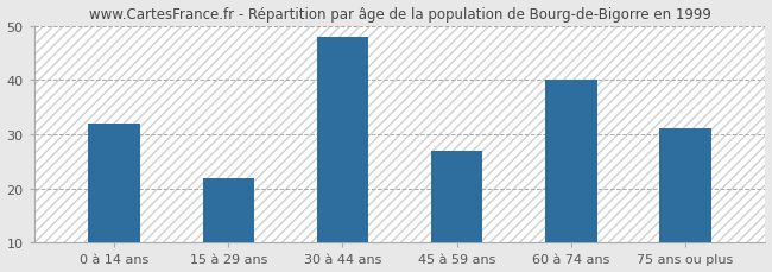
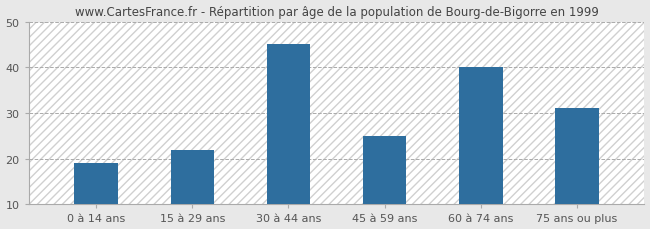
0 à 14 ans: 32 -> 19
30 à 44 ans: 48 -> 45
45 à 59 ans: 27 -> 25
